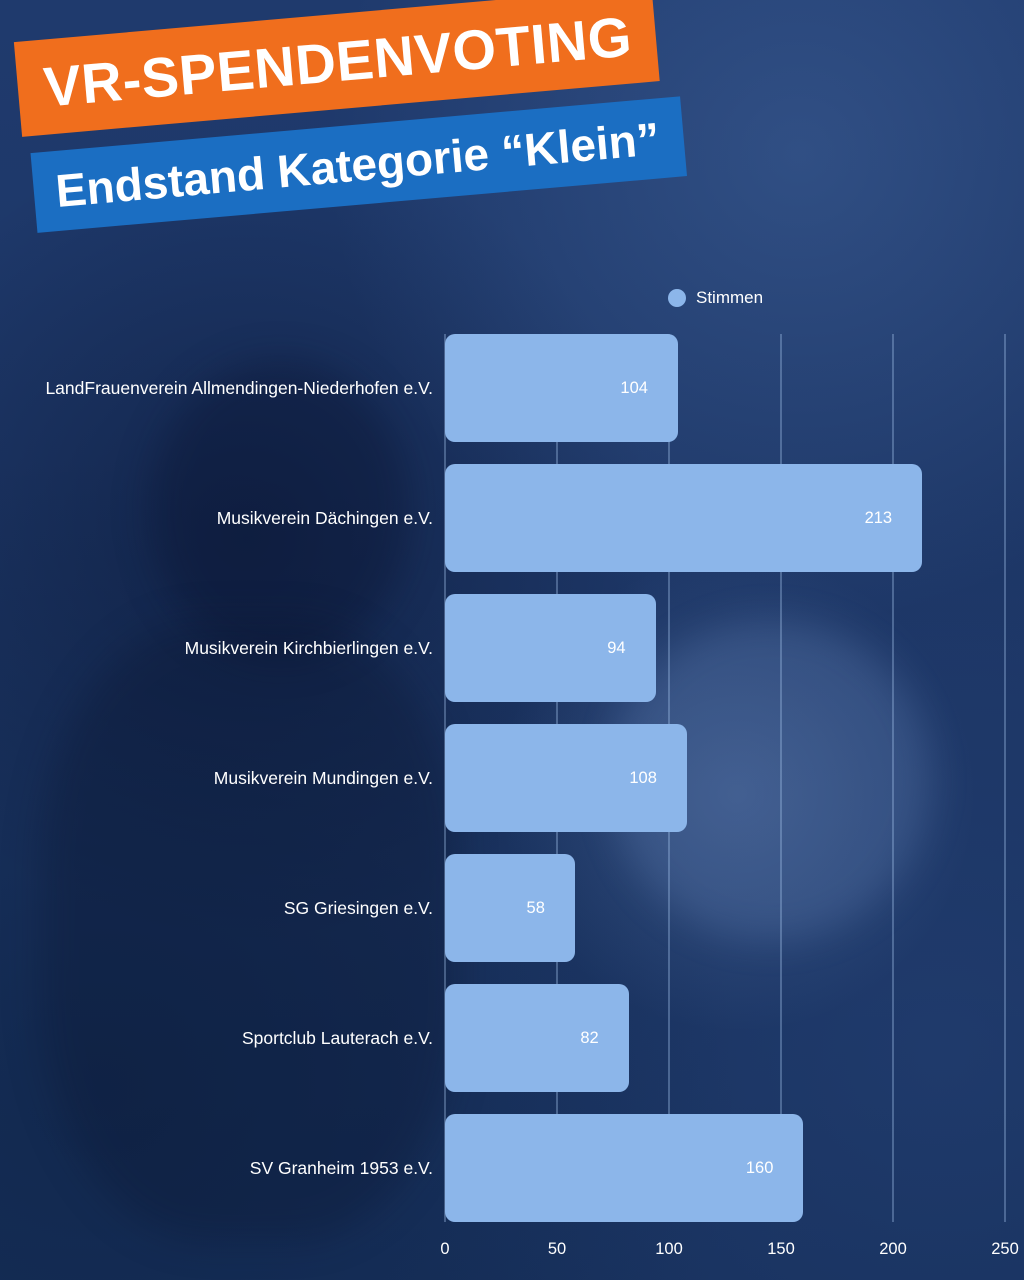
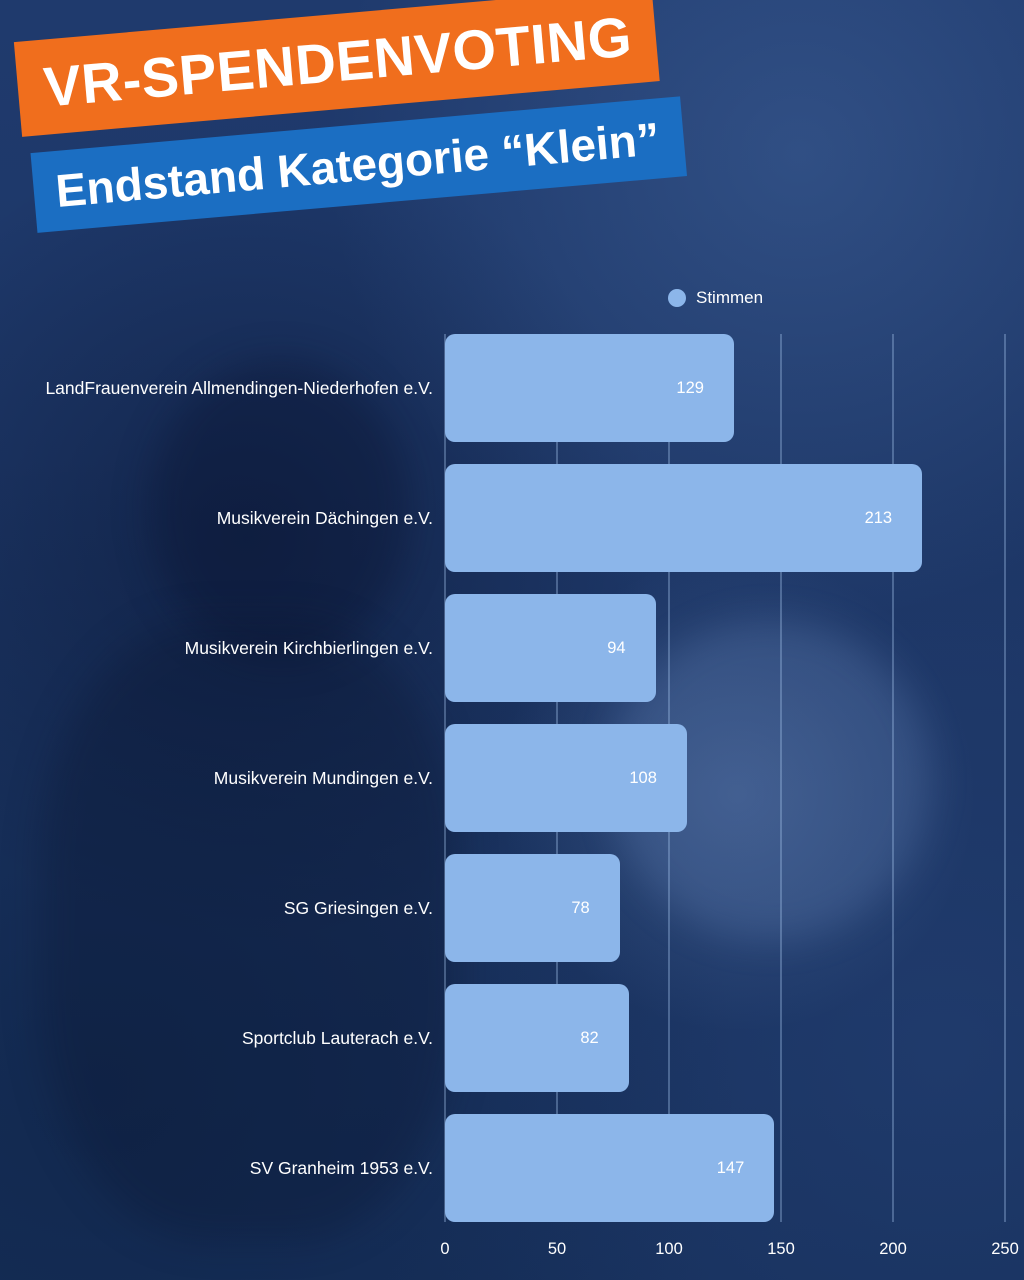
LandFrauenverein Allmendingen-Niederhofen e.V.: 104 -> 129
SG Griesingen e.V.: 58 -> 78
SV Granheim 1953 e.V.: 160 -> 147
